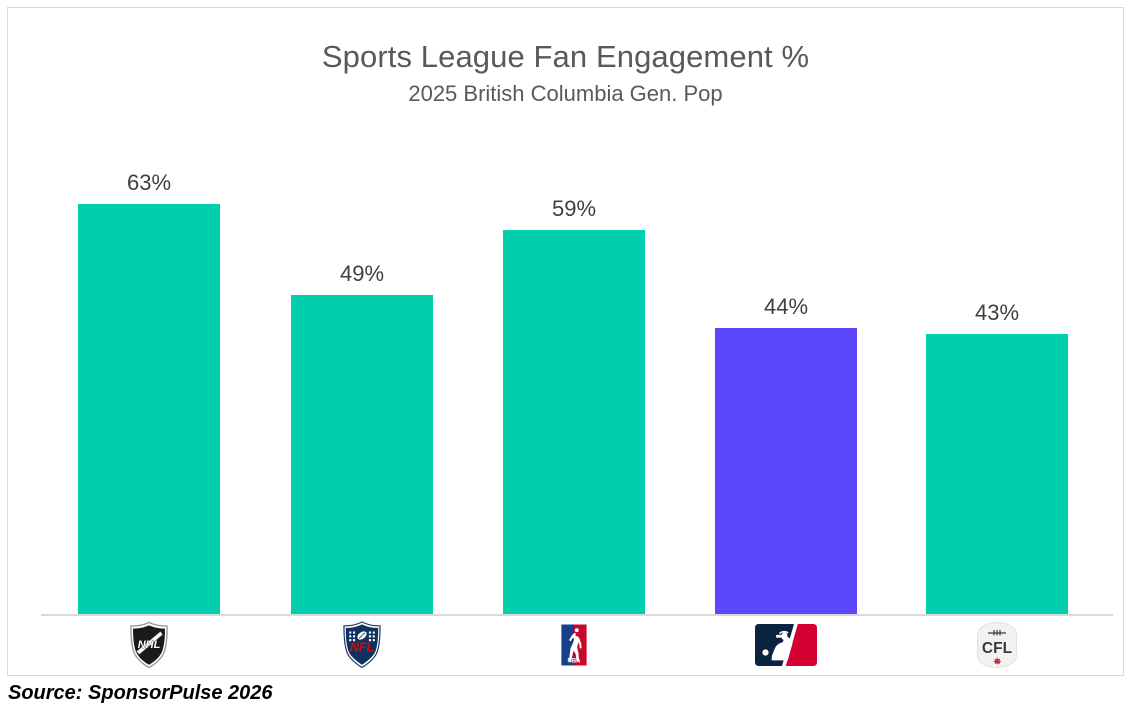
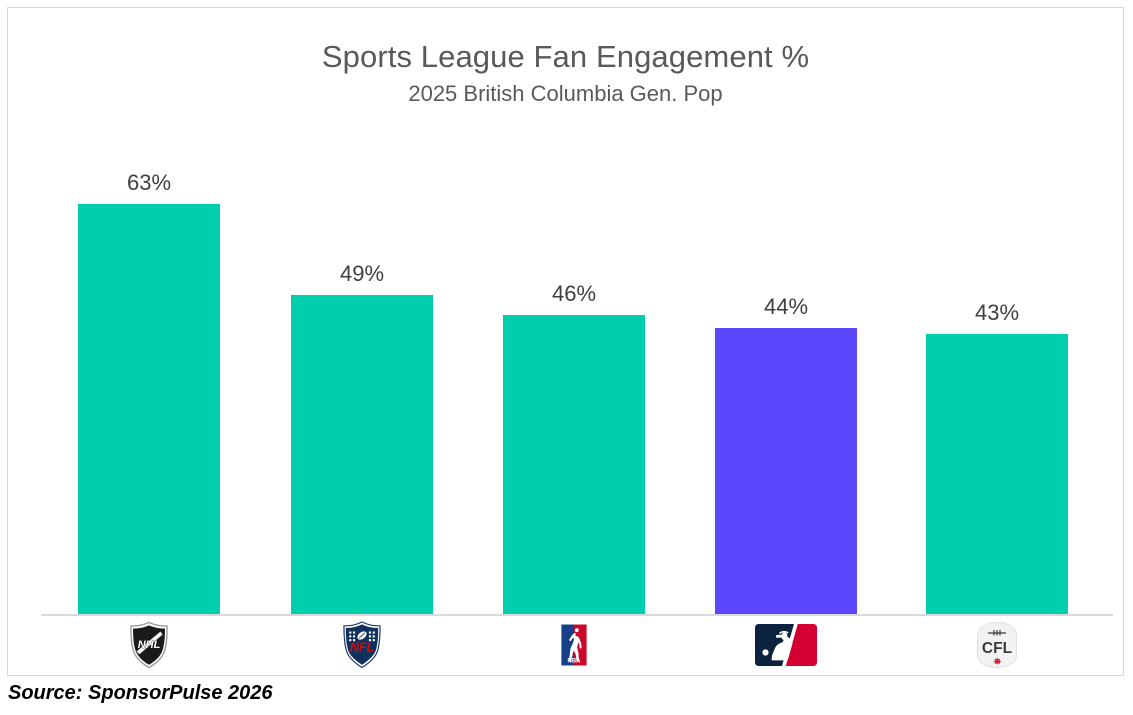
NBA: 59% -> 46%
